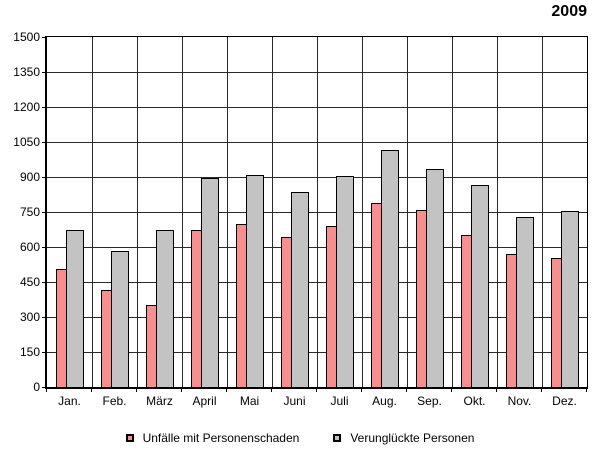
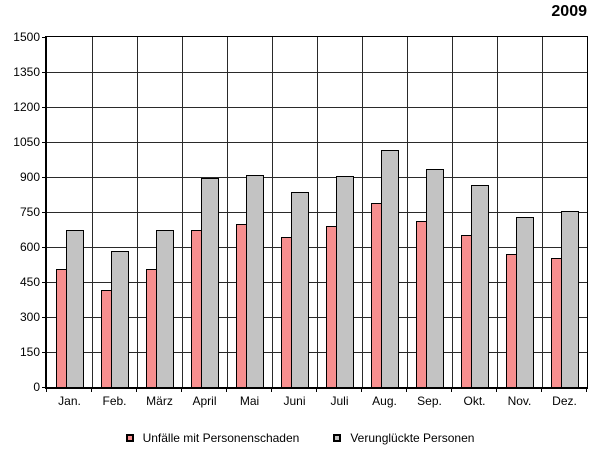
Unfälle mit Personenschaden/März: 350 -> 500
Unfälle mit Personenschaden/Sep.: 760 -> 710
